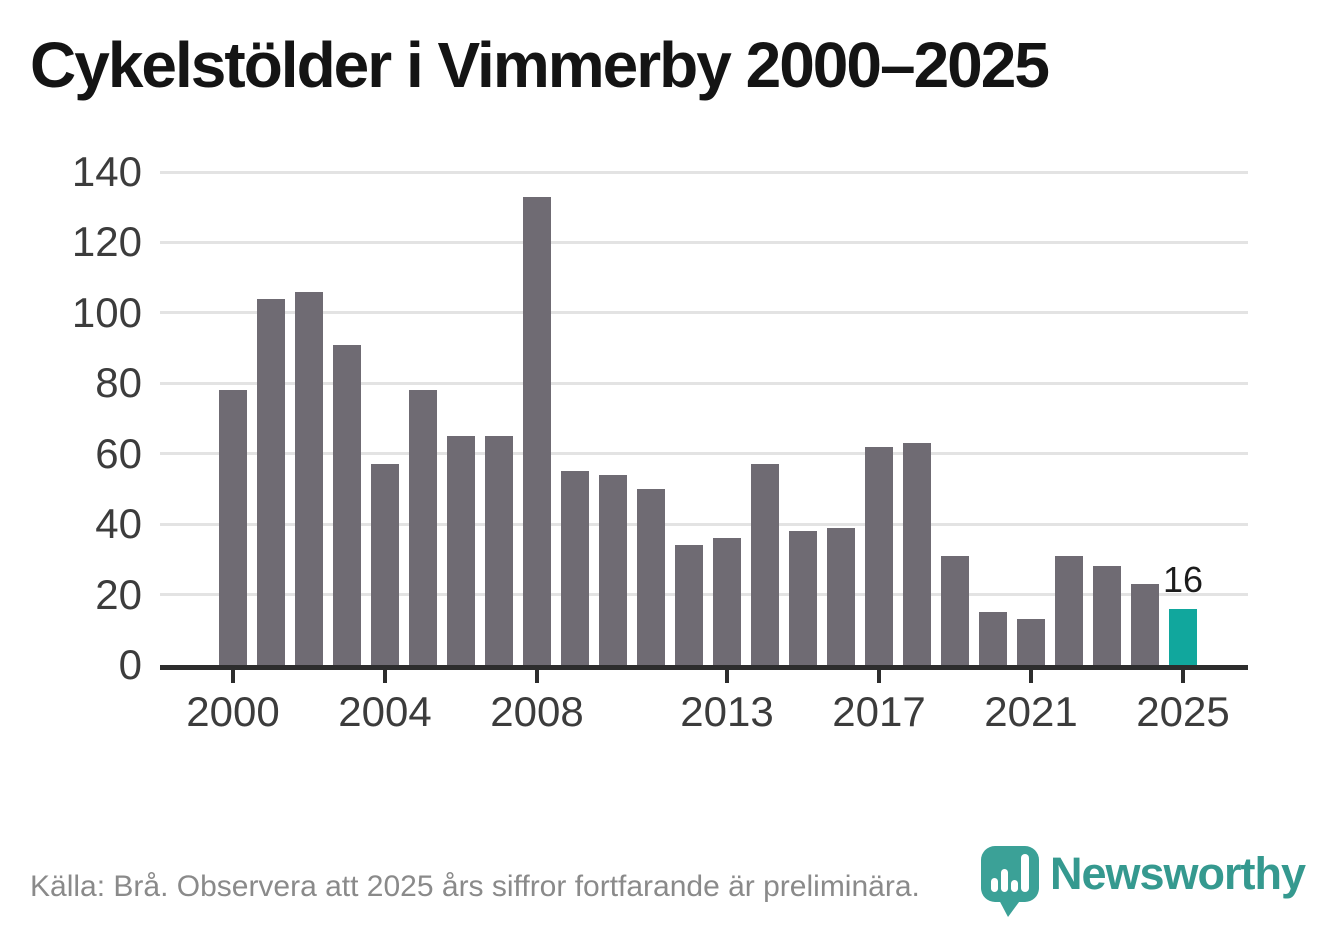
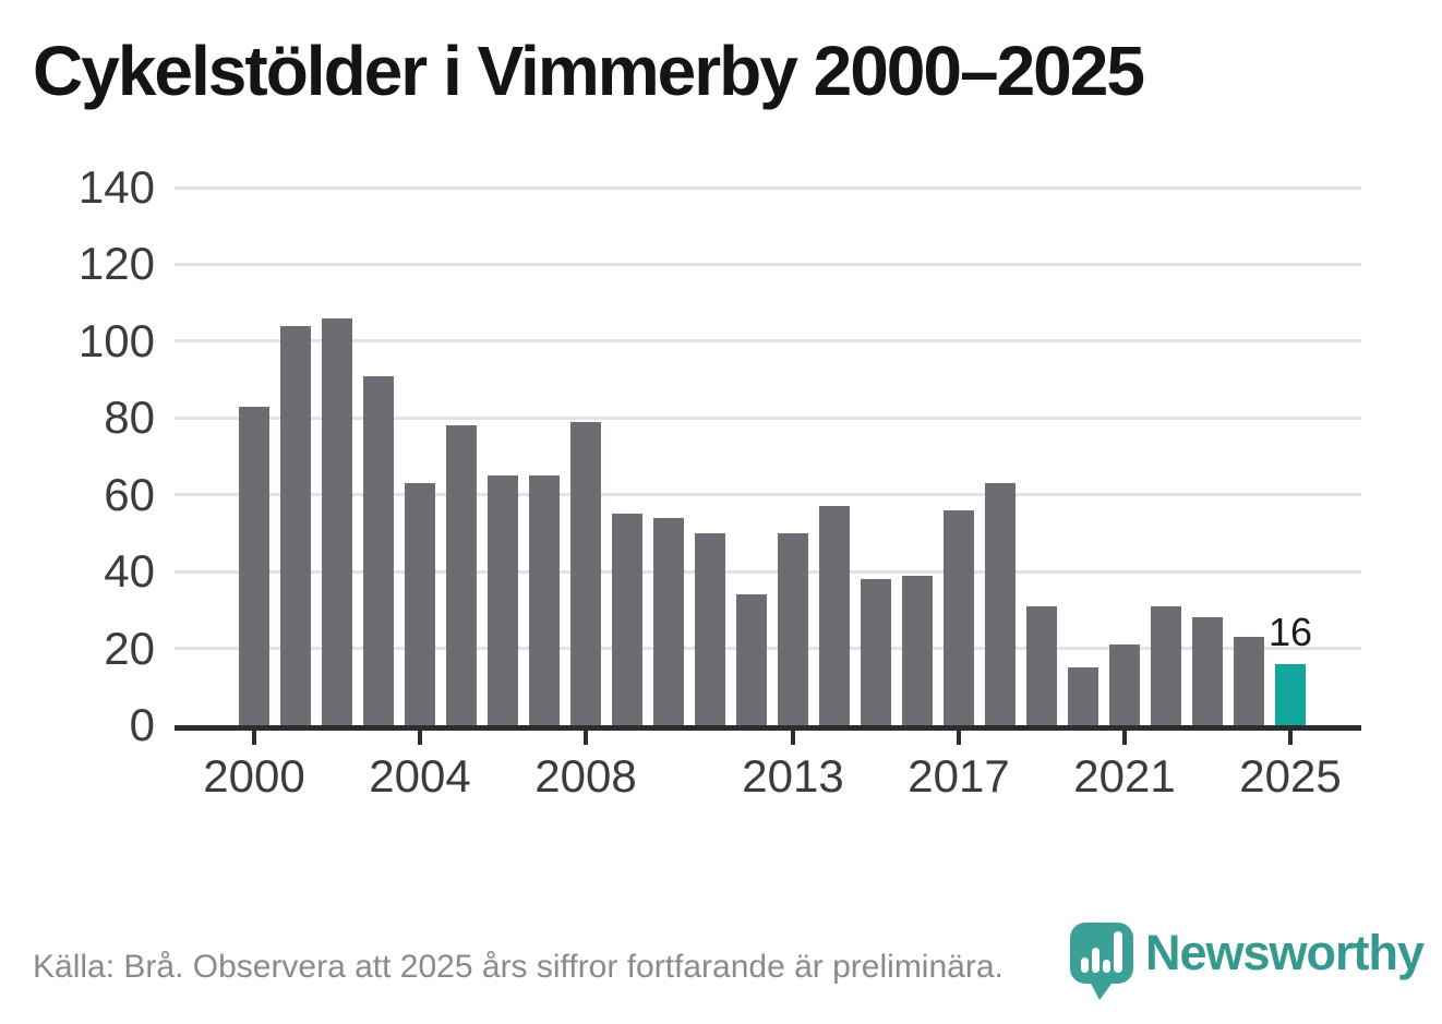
2000: 78 -> 83
2004: 57 -> 63
2008: 133 -> 79
2013: 36 -> 50
2017: 62 -> 56
2021: 13 -> 21
